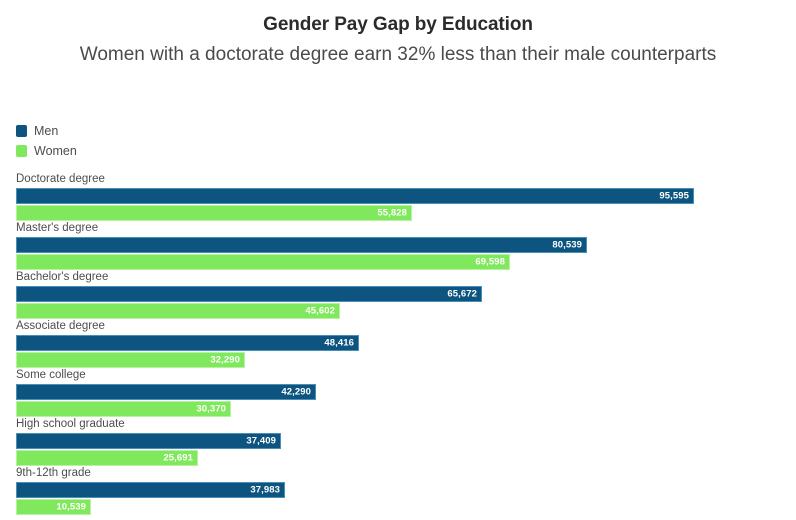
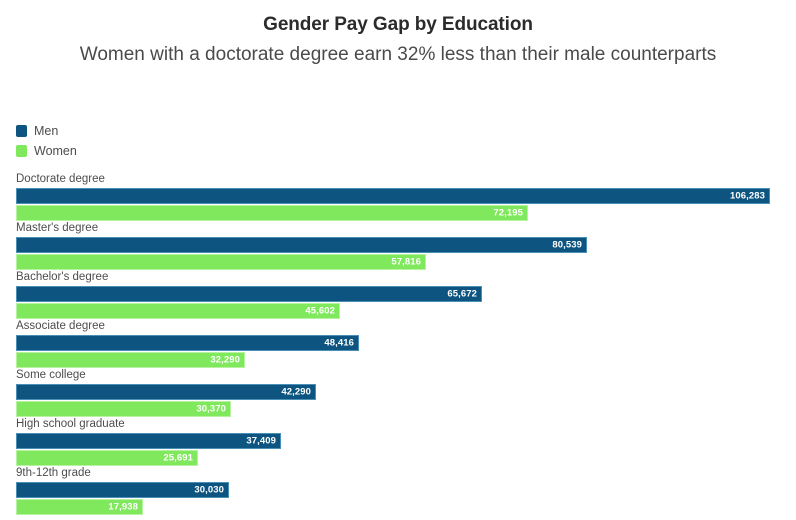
Men/Doctorate degree: 95,595 -> 106,283
Women/Doctorate degree: 55,828 -> 72,195
Women/Master's degree: 69,598 -> 57,816
Men/9th-12th grade: 37,983 -> 30,030
Women/9th-12th grade: 10,539 -> 17,938
